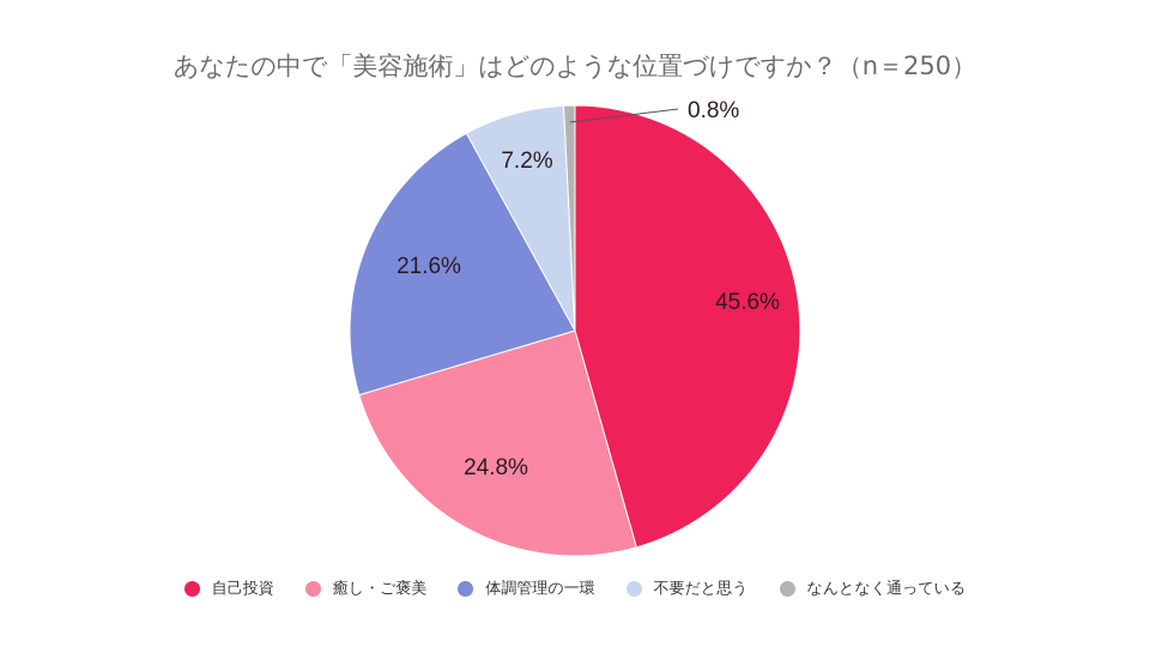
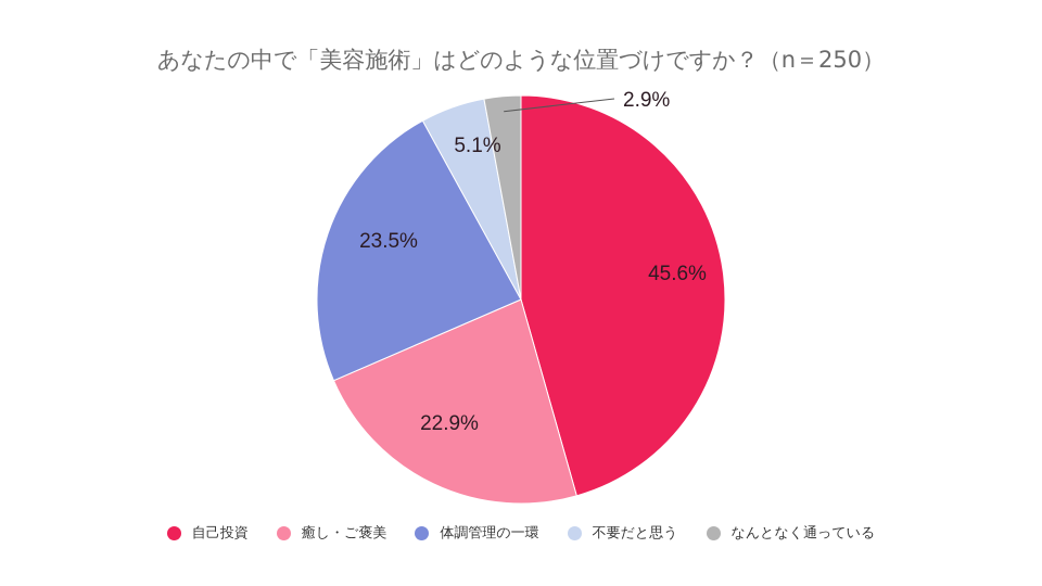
癒し・ご褒美: 24.8% -> 22.9%
体調管理の一環: 21.6% -> 23.5%
不要だと思う: 7.2% -> 5.1%
なんとなく通っている: 0.8% -> 2.9%
